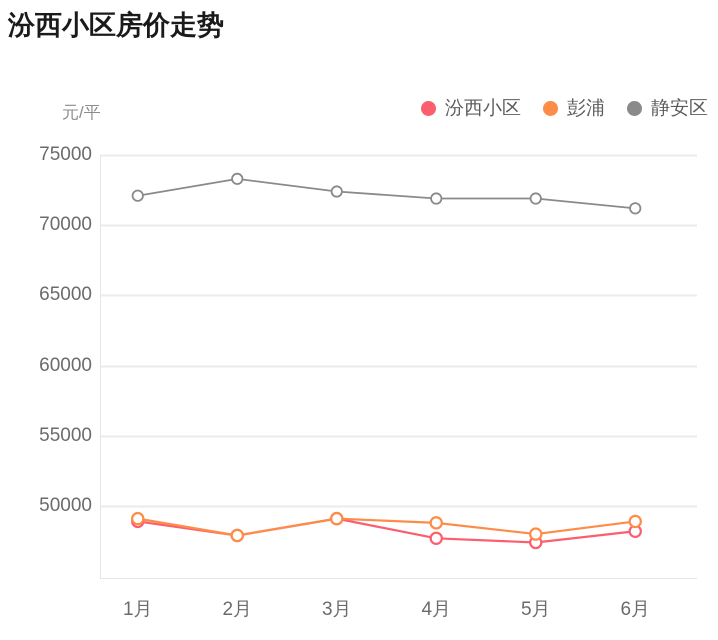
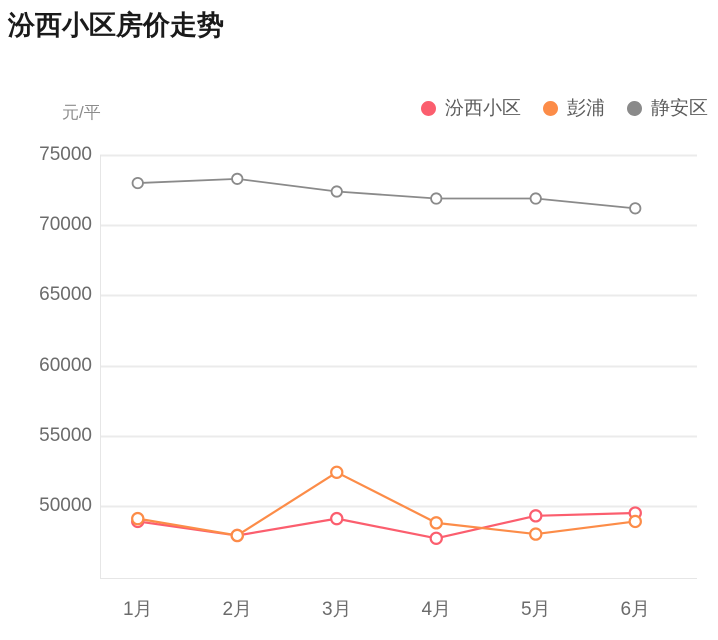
静安区/1月: 72100 -> 73000
彭浦/3月: 49100 -> 52400
汾西小区/5月: 47400 -> 49300
汾西小区/6月: 48200 -> 49500
